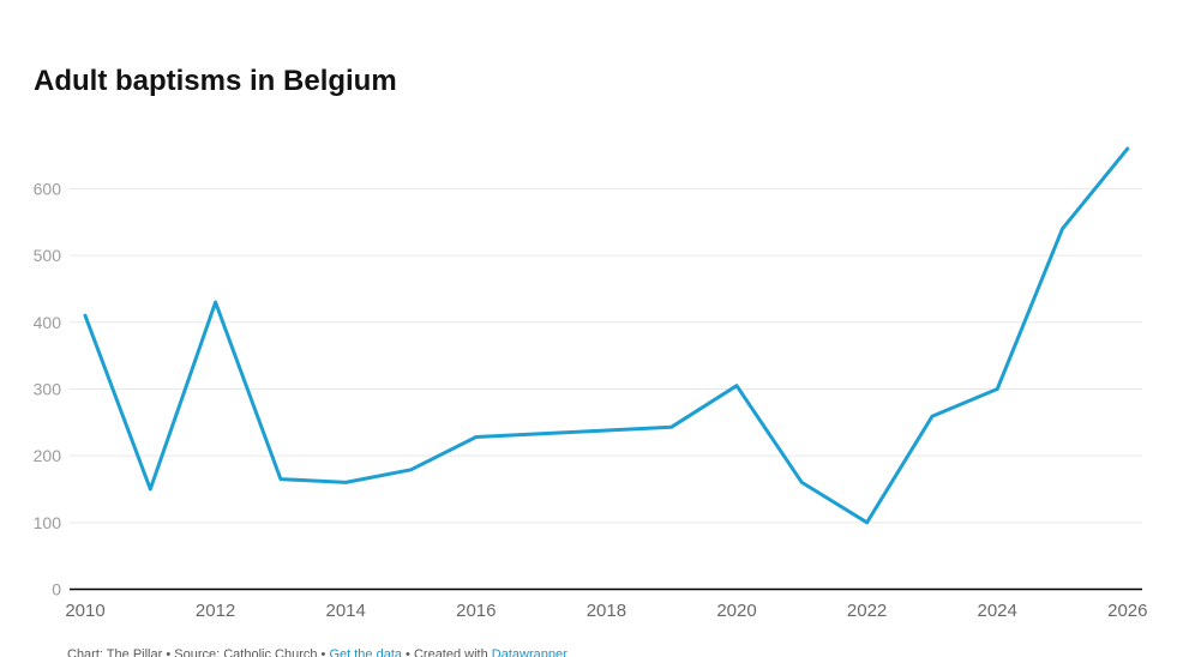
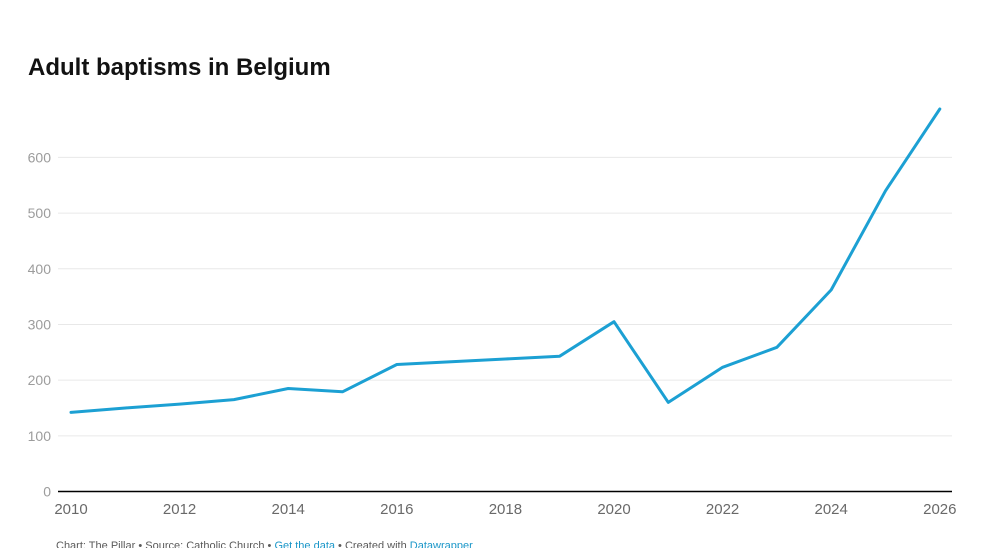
2010: 410 -> 140
2012: 430 -> 160
2014: 160 -> 180
2022: 100 -> 220
2024: 300 -> 360
2026: 660 -> 690
